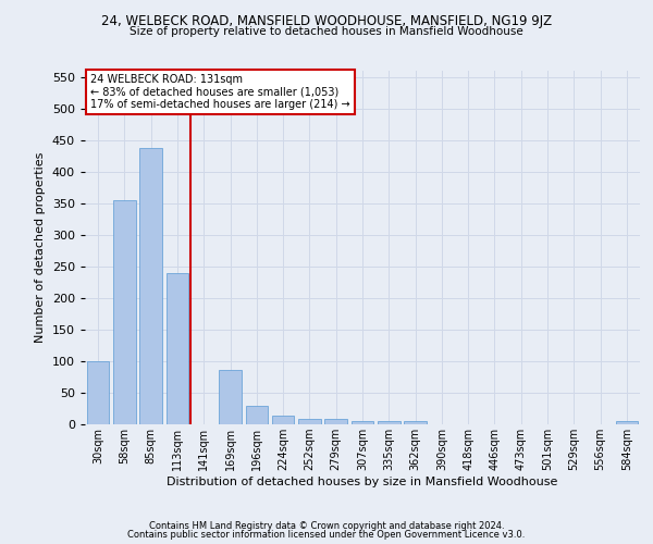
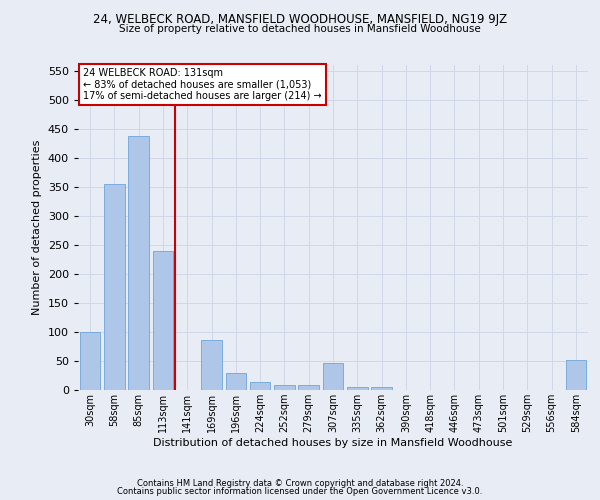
307sqm: 5 -> 46
584sqm: 5 -> 52
